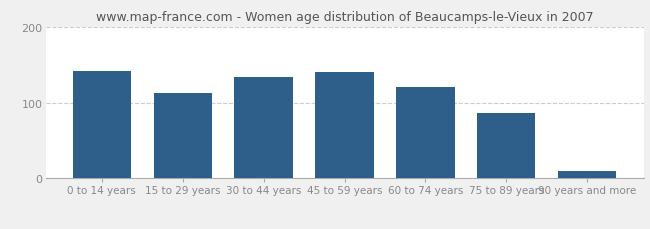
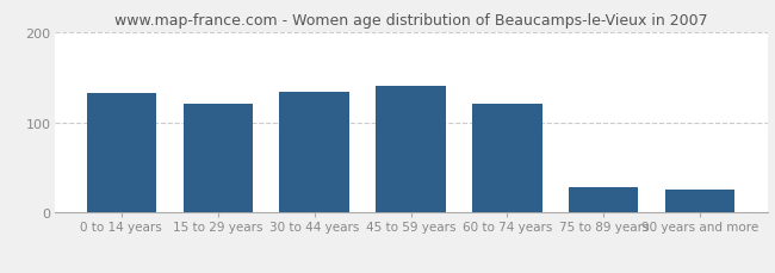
0 to 14 years: 142 -> 132
15 to 29 years: 113 -> 120
75 to 89 years: 86 -> 28
90 years and more: 10 -> 26
